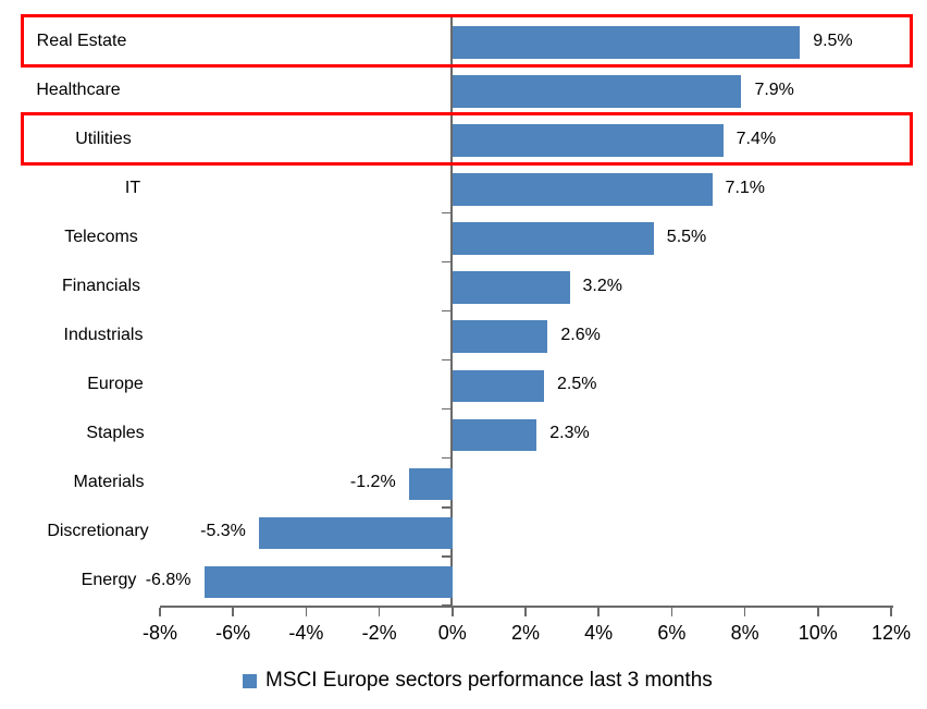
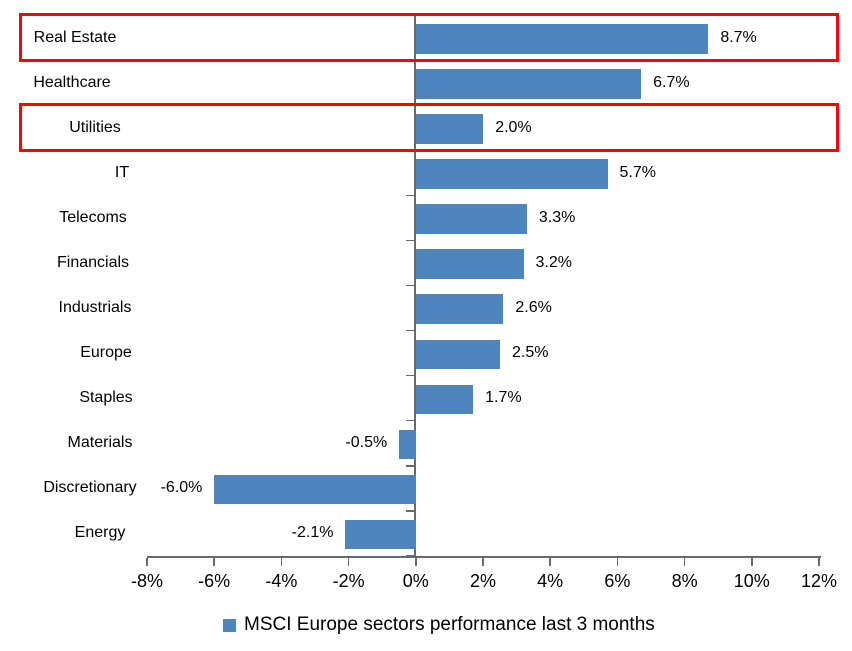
Real Estate: 9.5% -> 8.7%
Healthcare: 7.9% -> 6.7%
Utilities: 7.4% -> 2.0%
IT: 7.1% -> 5.7%
Telecoms: 5.5% -> 3.3%
Staples: 2.3% -> 1.7%
Materials: -1.2% -> -0.5%
Discretionary: -5.3% -> -6.0%
Energy: -6.8% -> -2.1%
